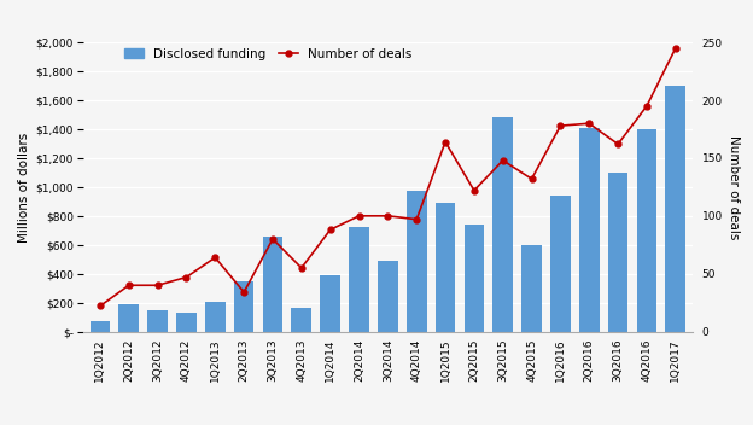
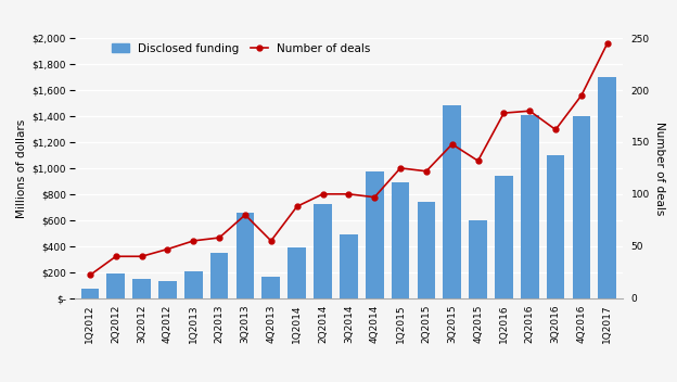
Number of deals/1Q2013: 64 -> 55
Number of deals/2Q2013: 34 -> 58
Number of deals/1Q2015: 164 -> 125
